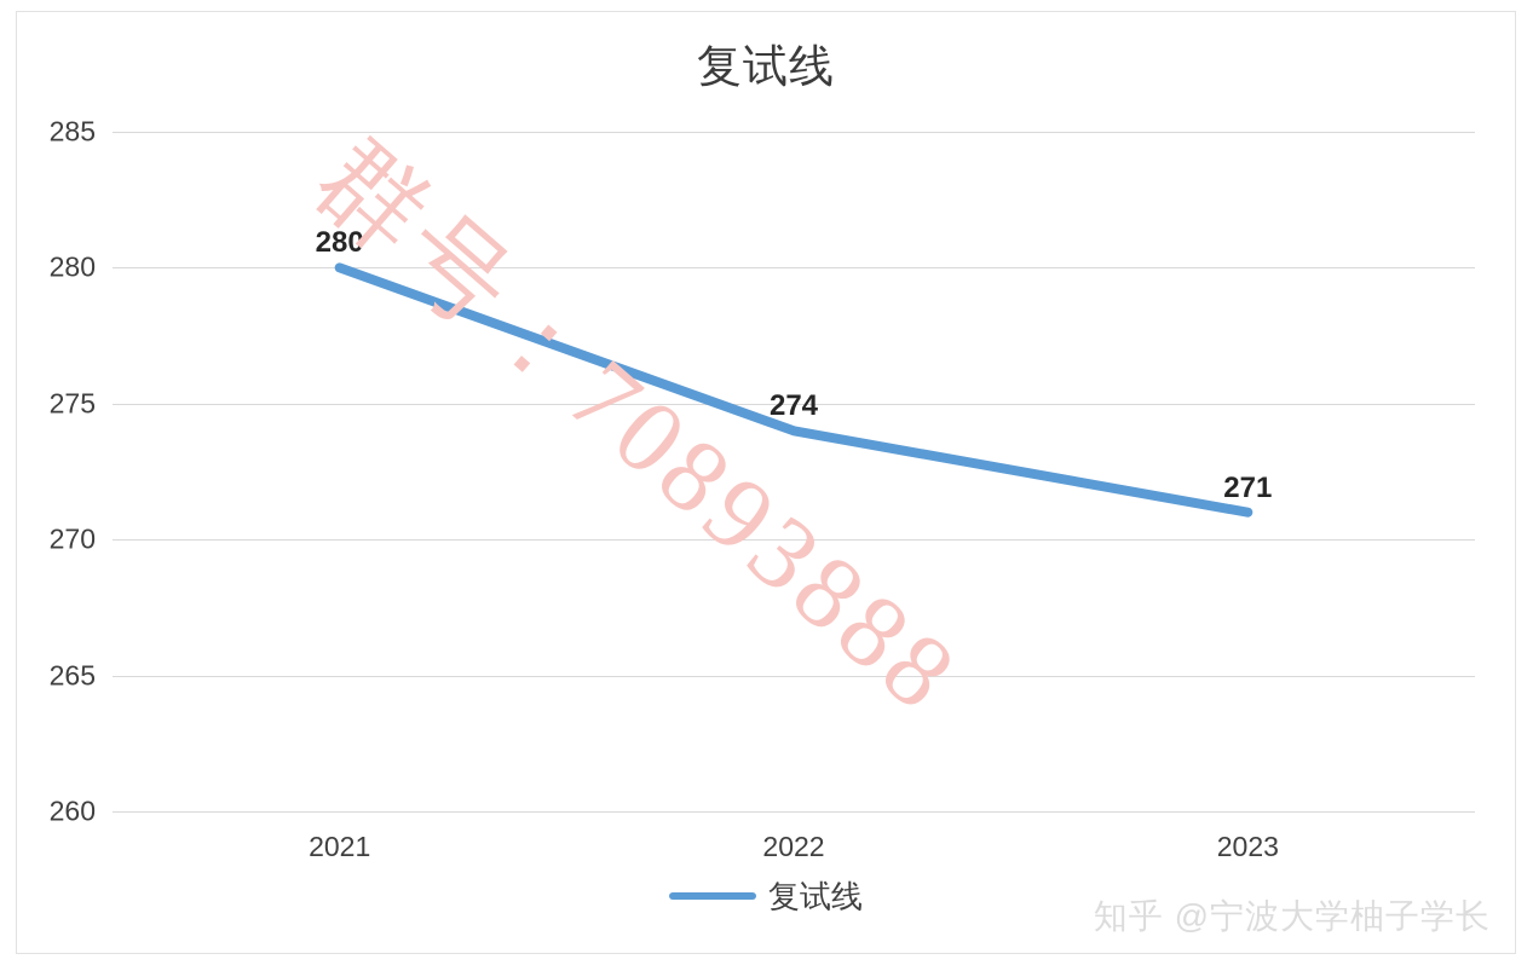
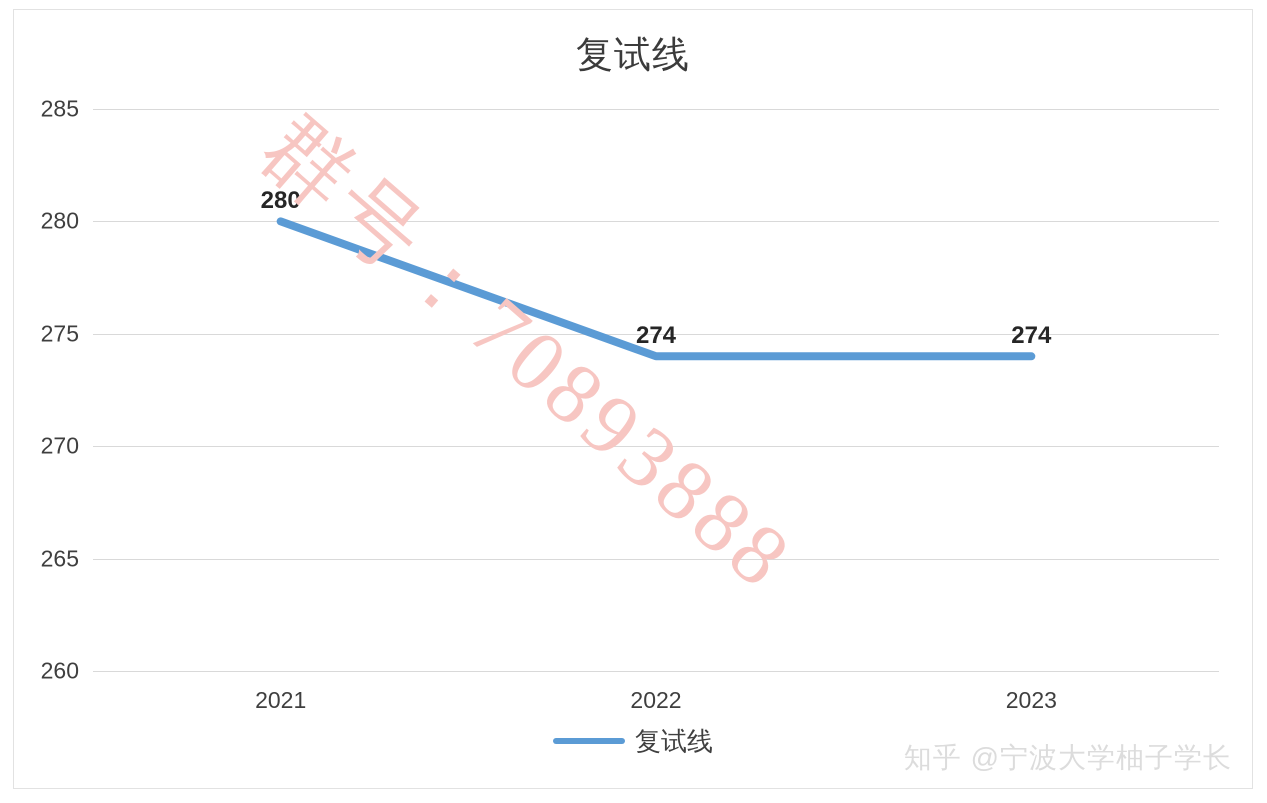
2023: 271 -> 274
